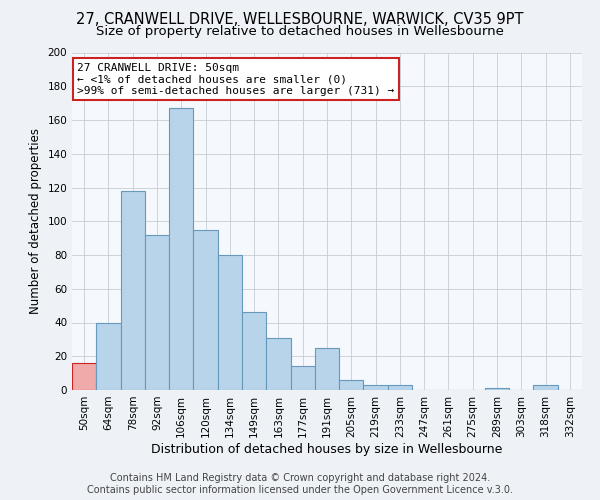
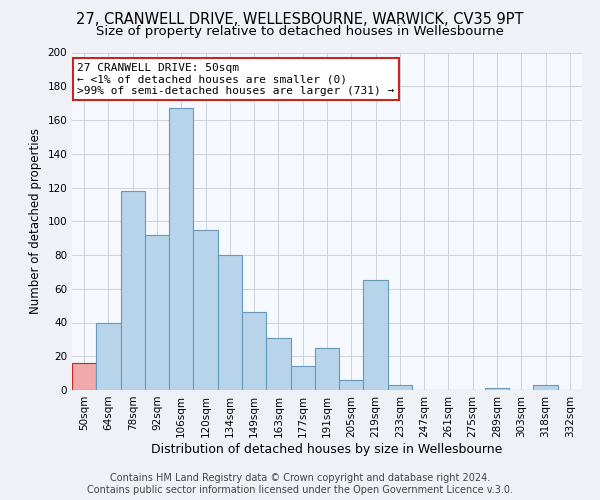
219sqm: 3 -> 65
